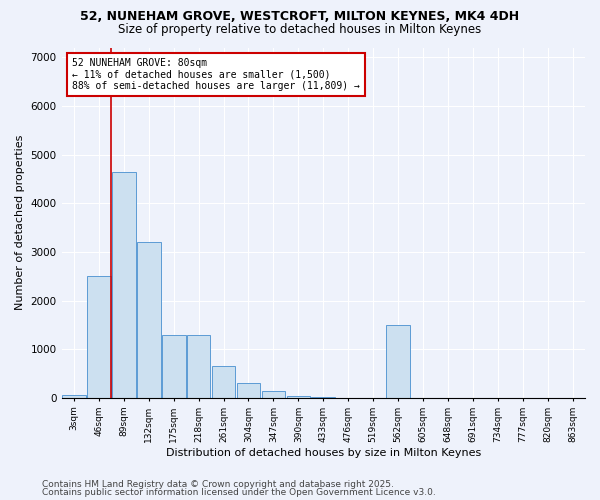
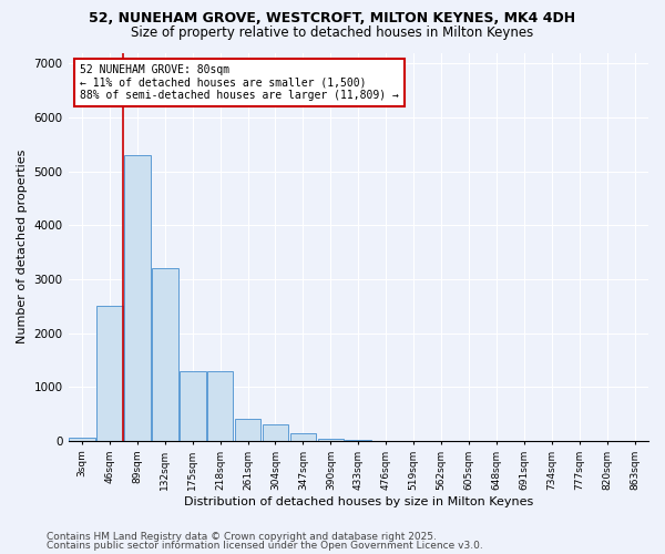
89sqm: 4650 -> 5300
261sqm: 650 -> 400
562sqm: 1500 -> 0
